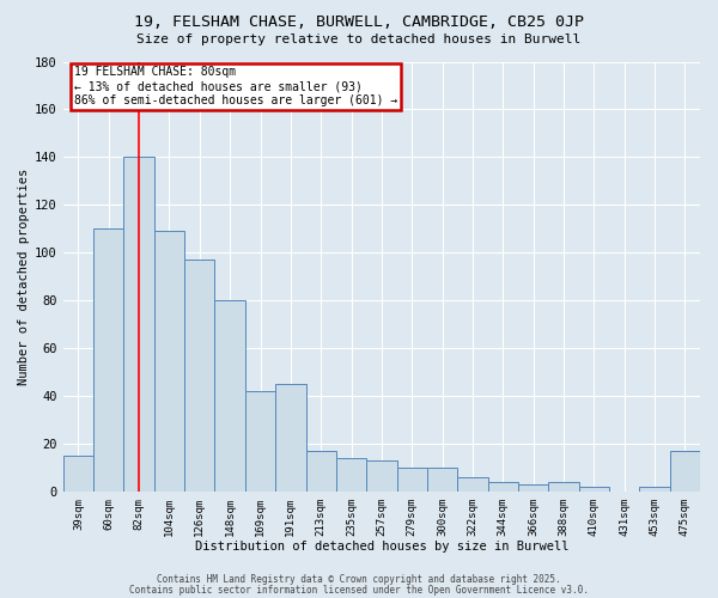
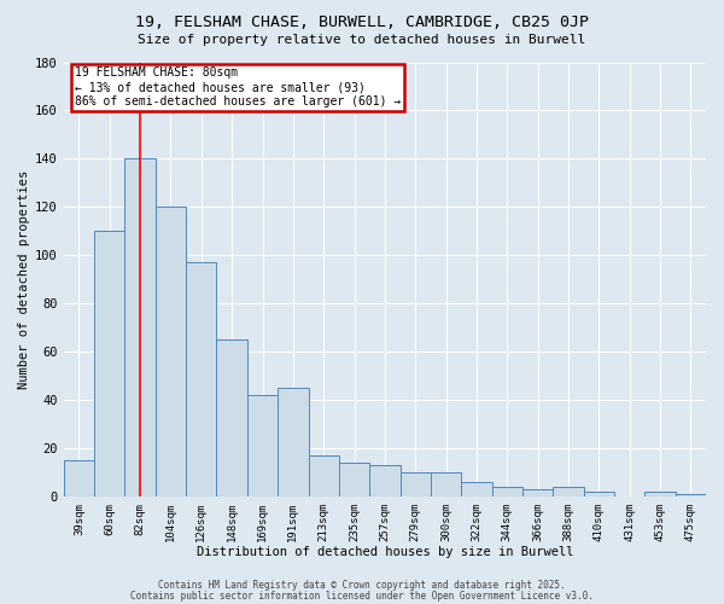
104sqm: 109 -> 120
148sqm: 80 -> 65
475sqm: 17 -> 1
